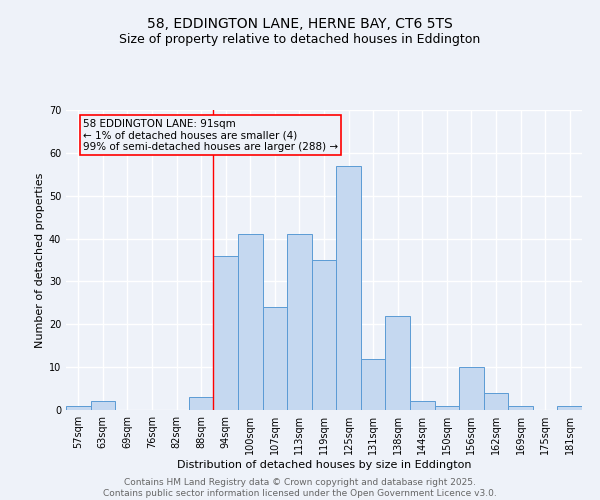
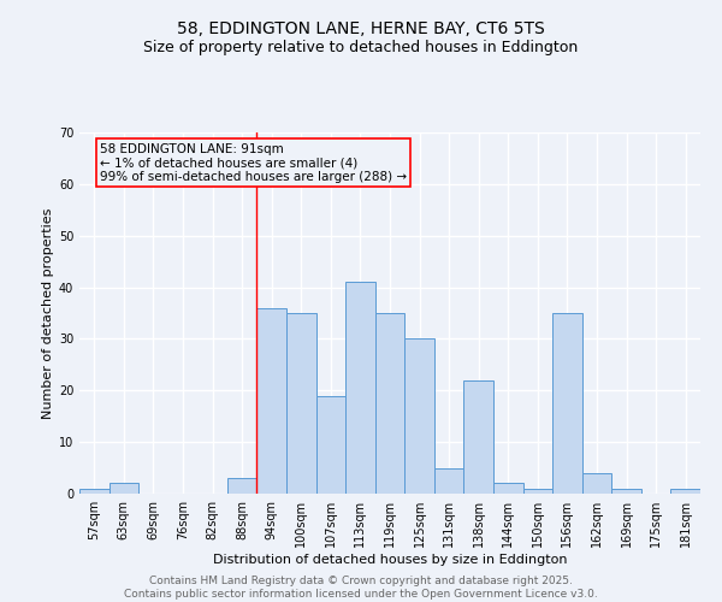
100sqm: 41 -> 35
107sqm: 24 -> 19
125sqm: 57 -> 30
131sqm: 12 -> 5
156sqm: 10 -> 35
